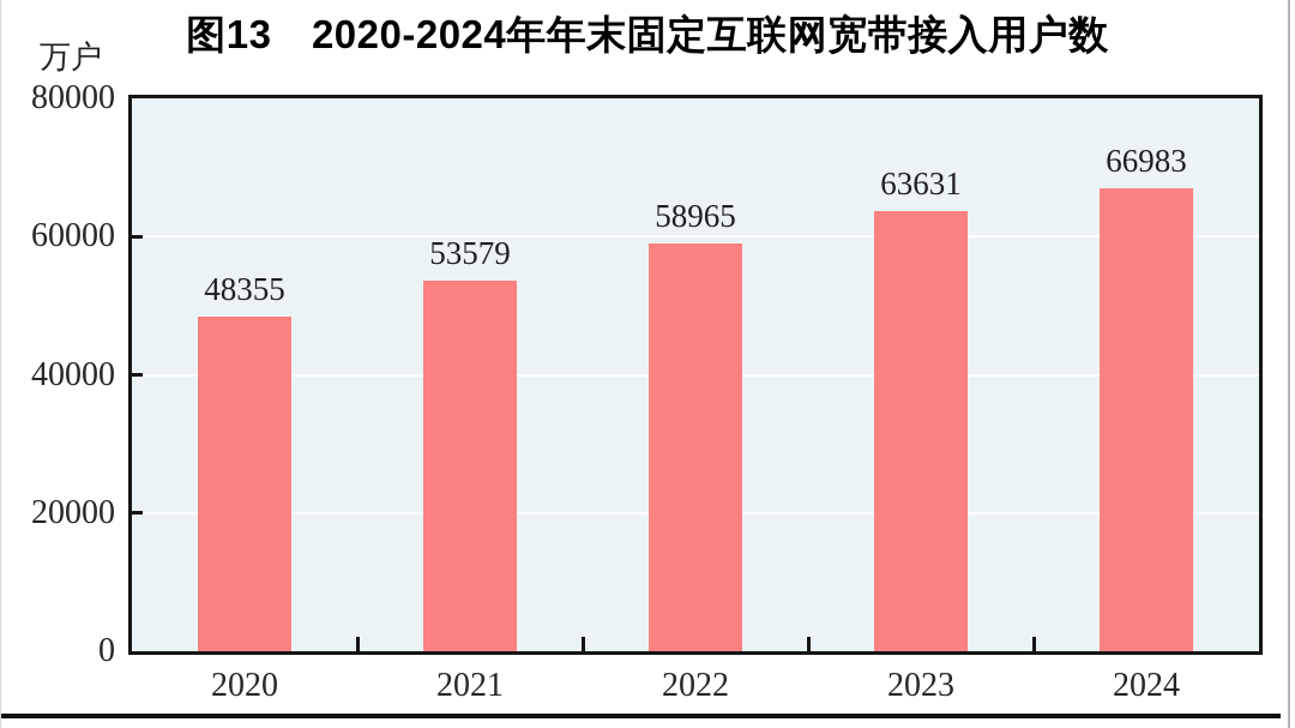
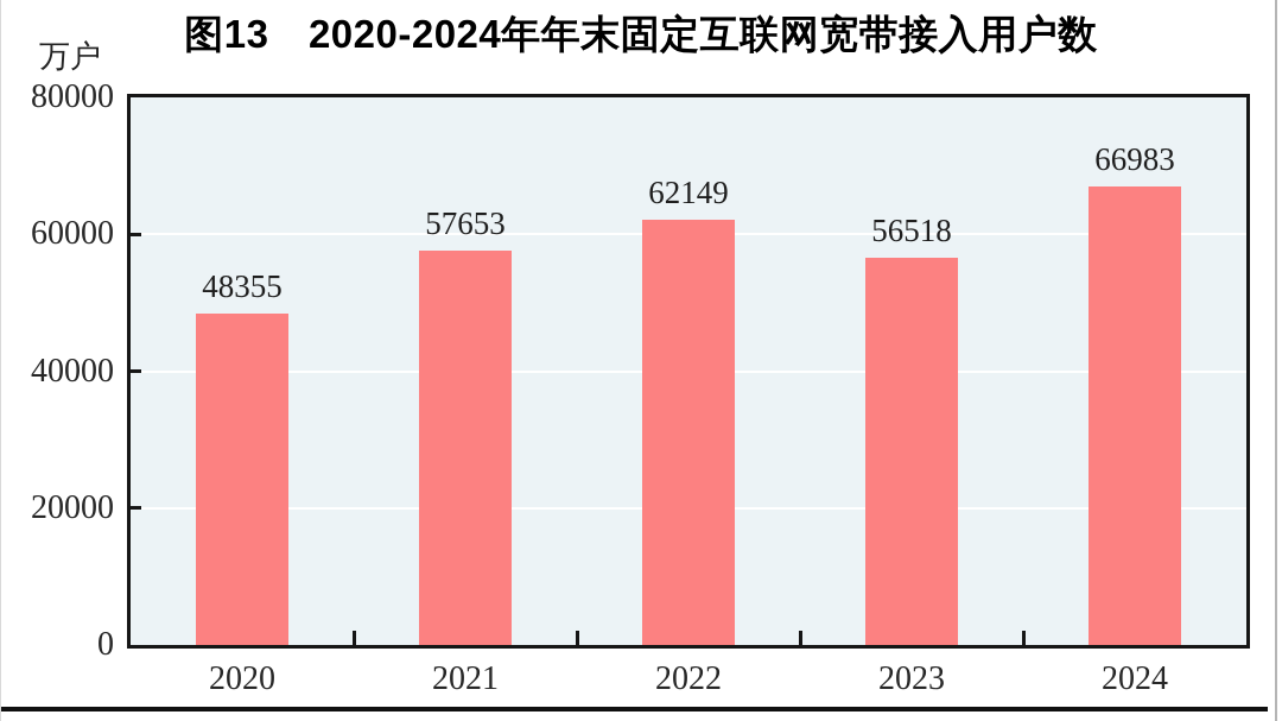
2021: 53579 -> 57653
2022: 58965 -> 62149
2023: 63631 -> 56518
